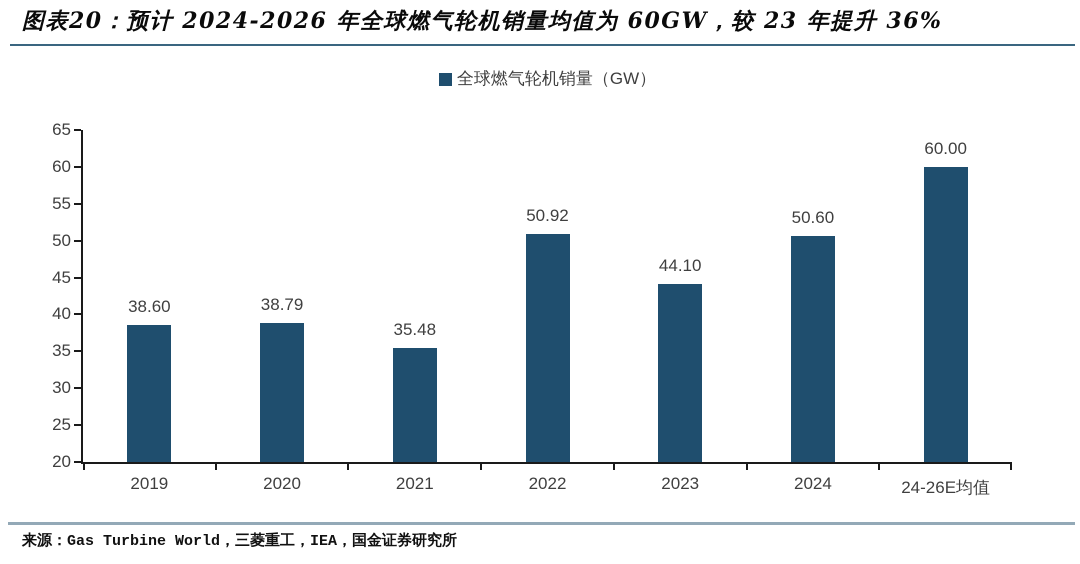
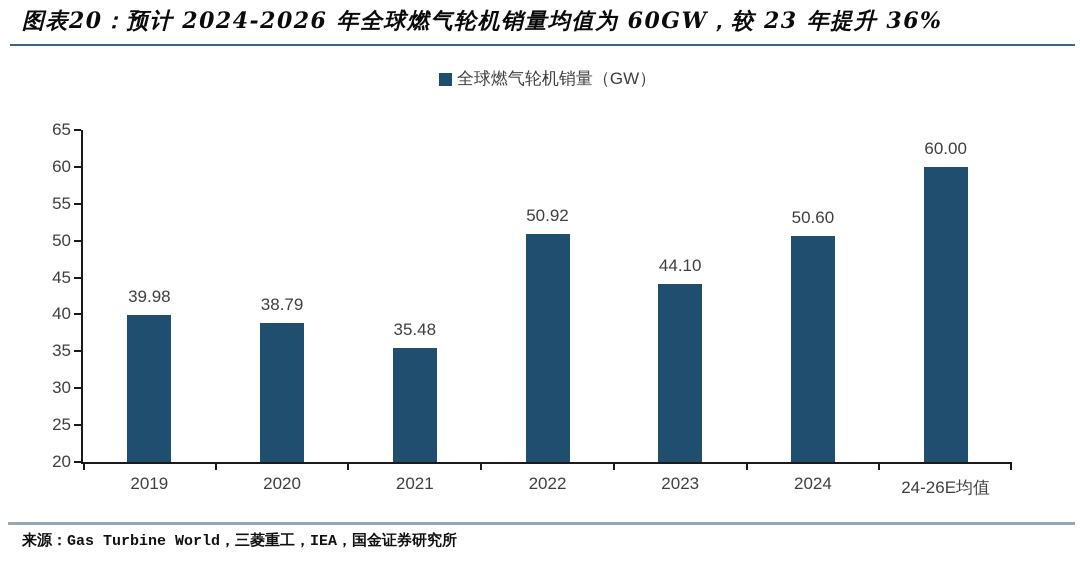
2019: 38.60 -> 39.98
